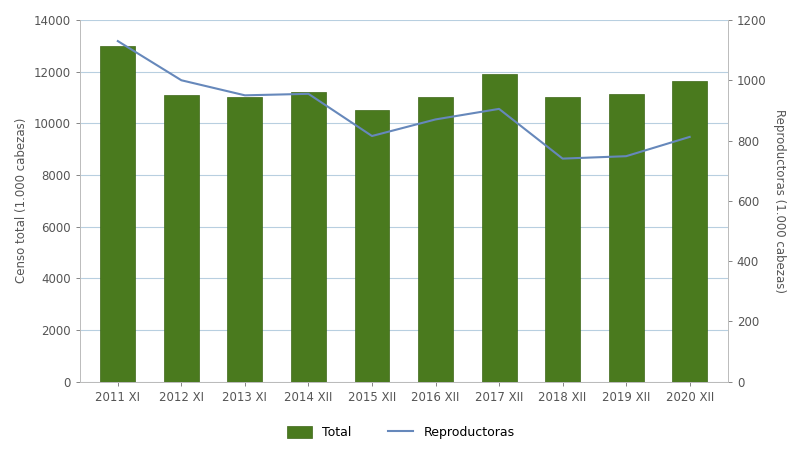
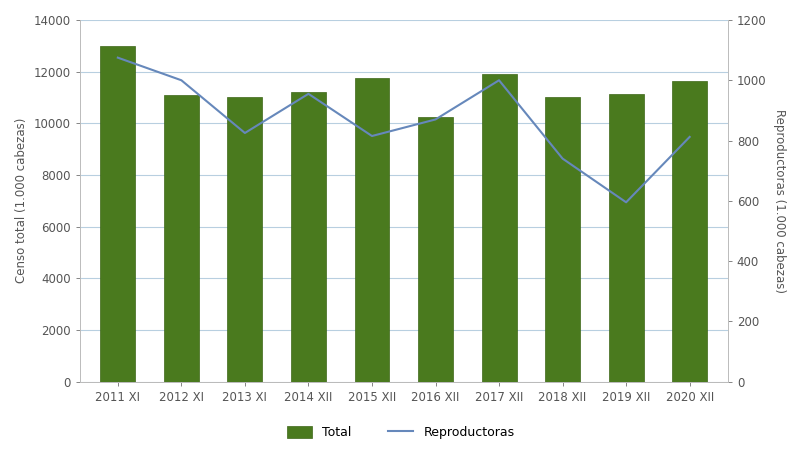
Reproductoras/2011 XI: 1130 -> 1075
Reproductoras/2013 XI: 950 -> 825
Total/2015 XII: 10500 -> 11750
Total/2016 XII: 11000 -> 10250
Reproductoras/2017 XII: 905 -> 1000
Reproductoras/2019 XII: 748 -> 595
